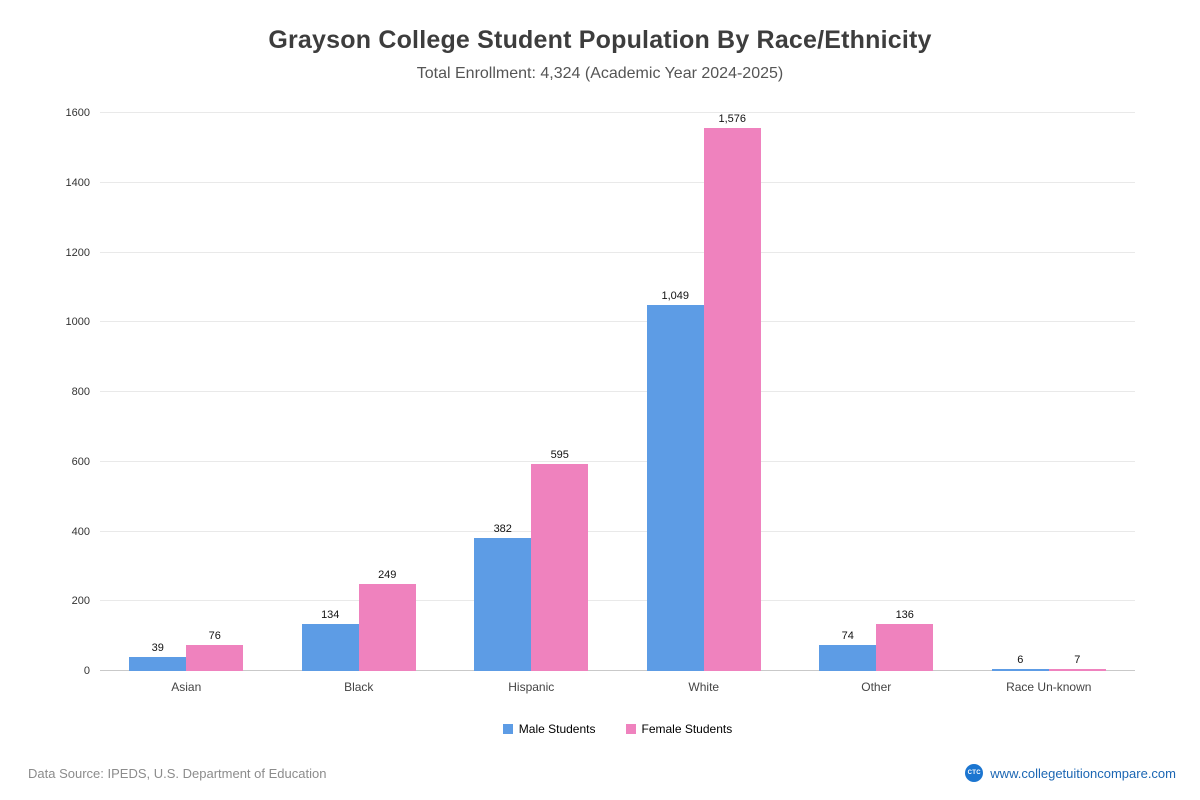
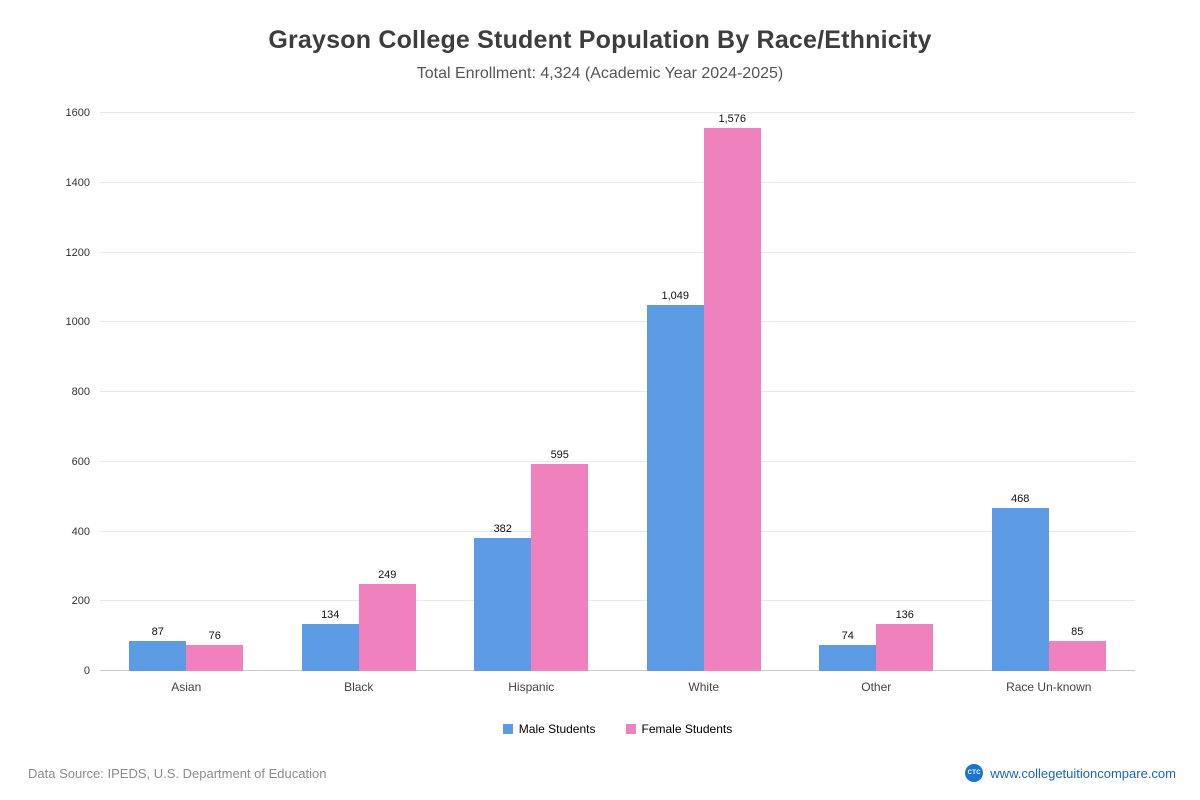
Male Students/Asian: 39 -> 87
Male Students/Race Un-known: 6 -> 468
Female Students/Race Un-known: 7 -> 85
